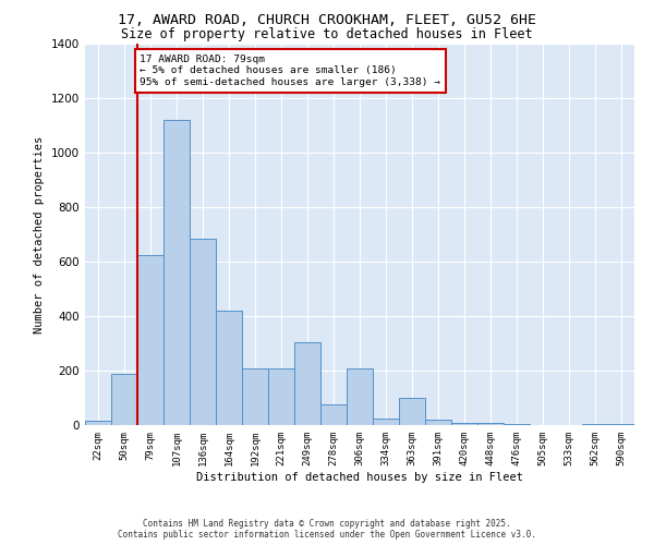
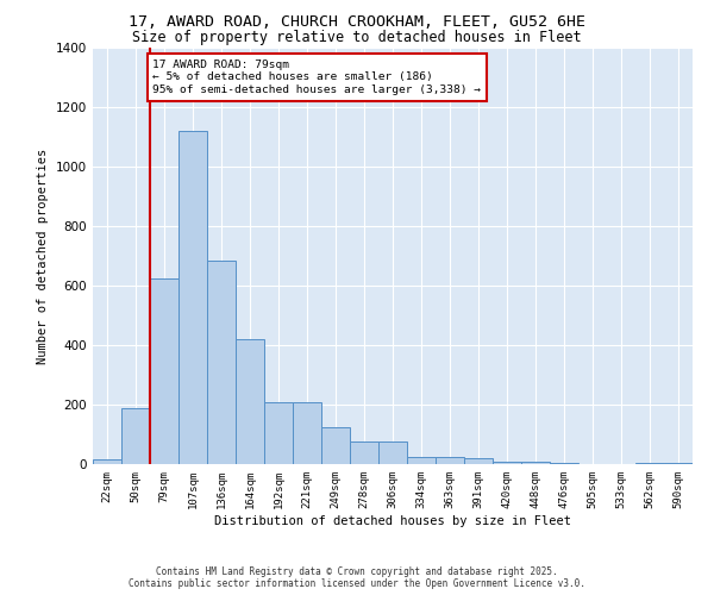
249sqm: 305 -> 125
306sqm: 210 -> 75
363sqm: 100 -> 25
